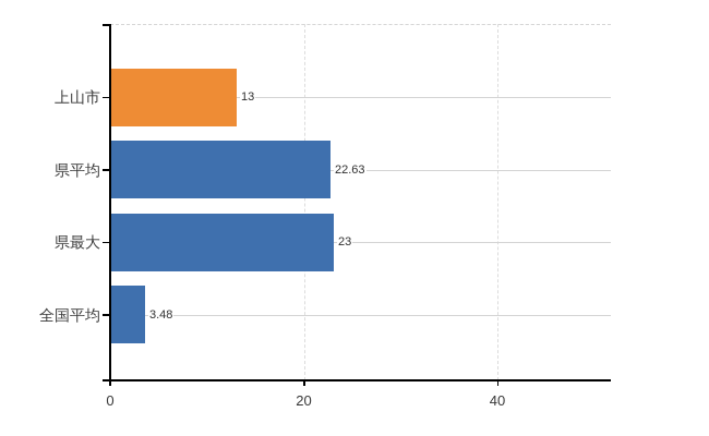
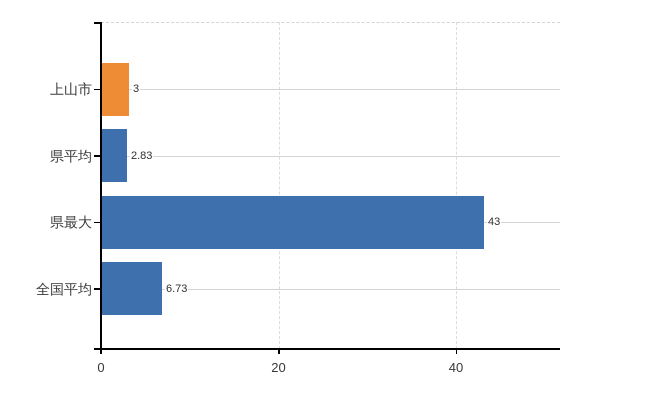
上山市: 13 -> 3
県平均: 22.63 -> 2.83
県最大: 23 -> 43
全国平均: 3.48 -> 6.73
